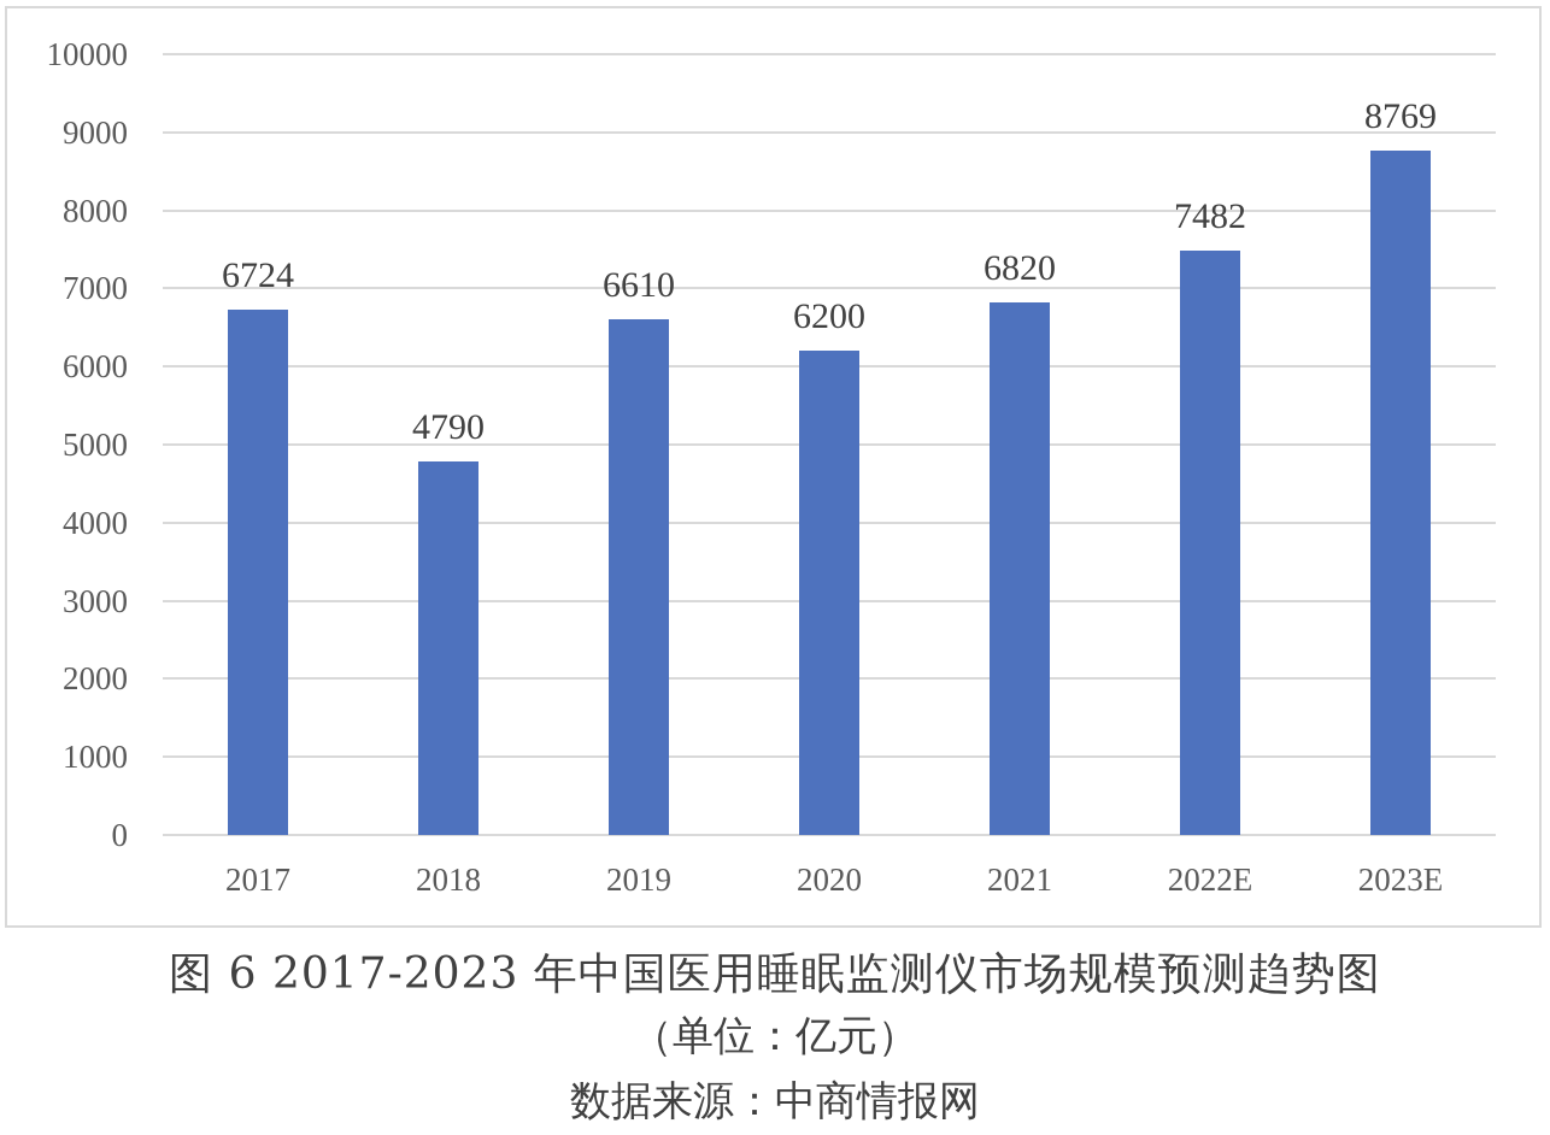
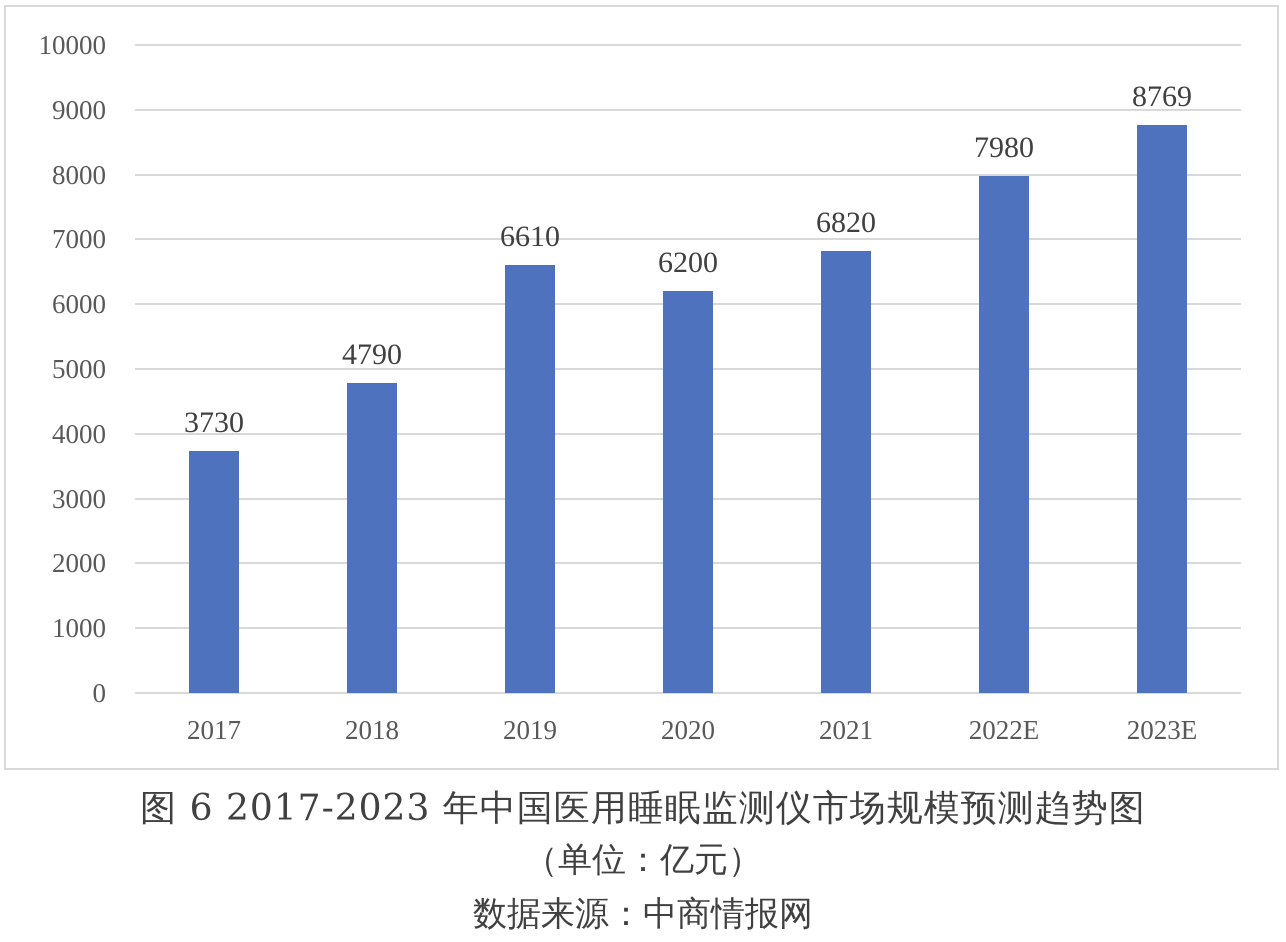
2017: 6724 -> 3730
2022E: 7482 -> 7980
